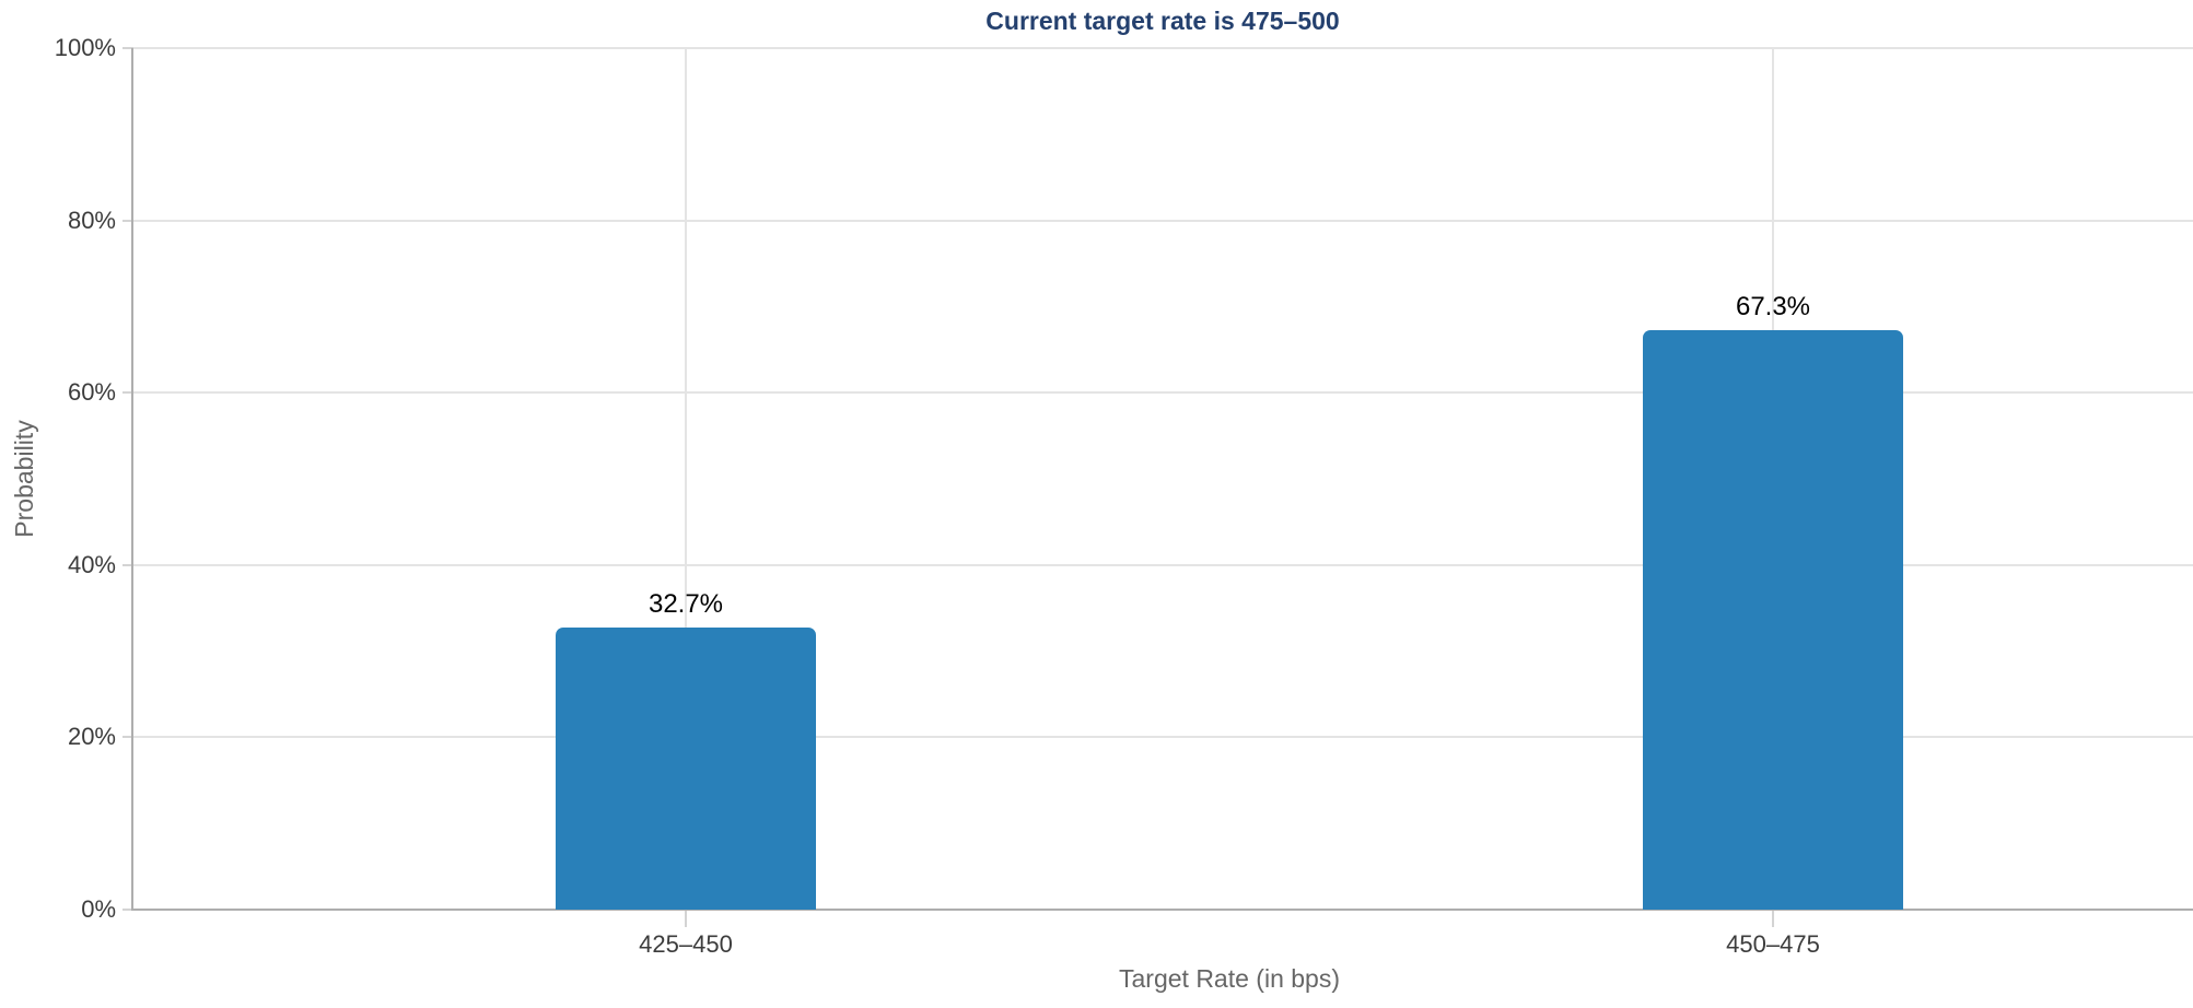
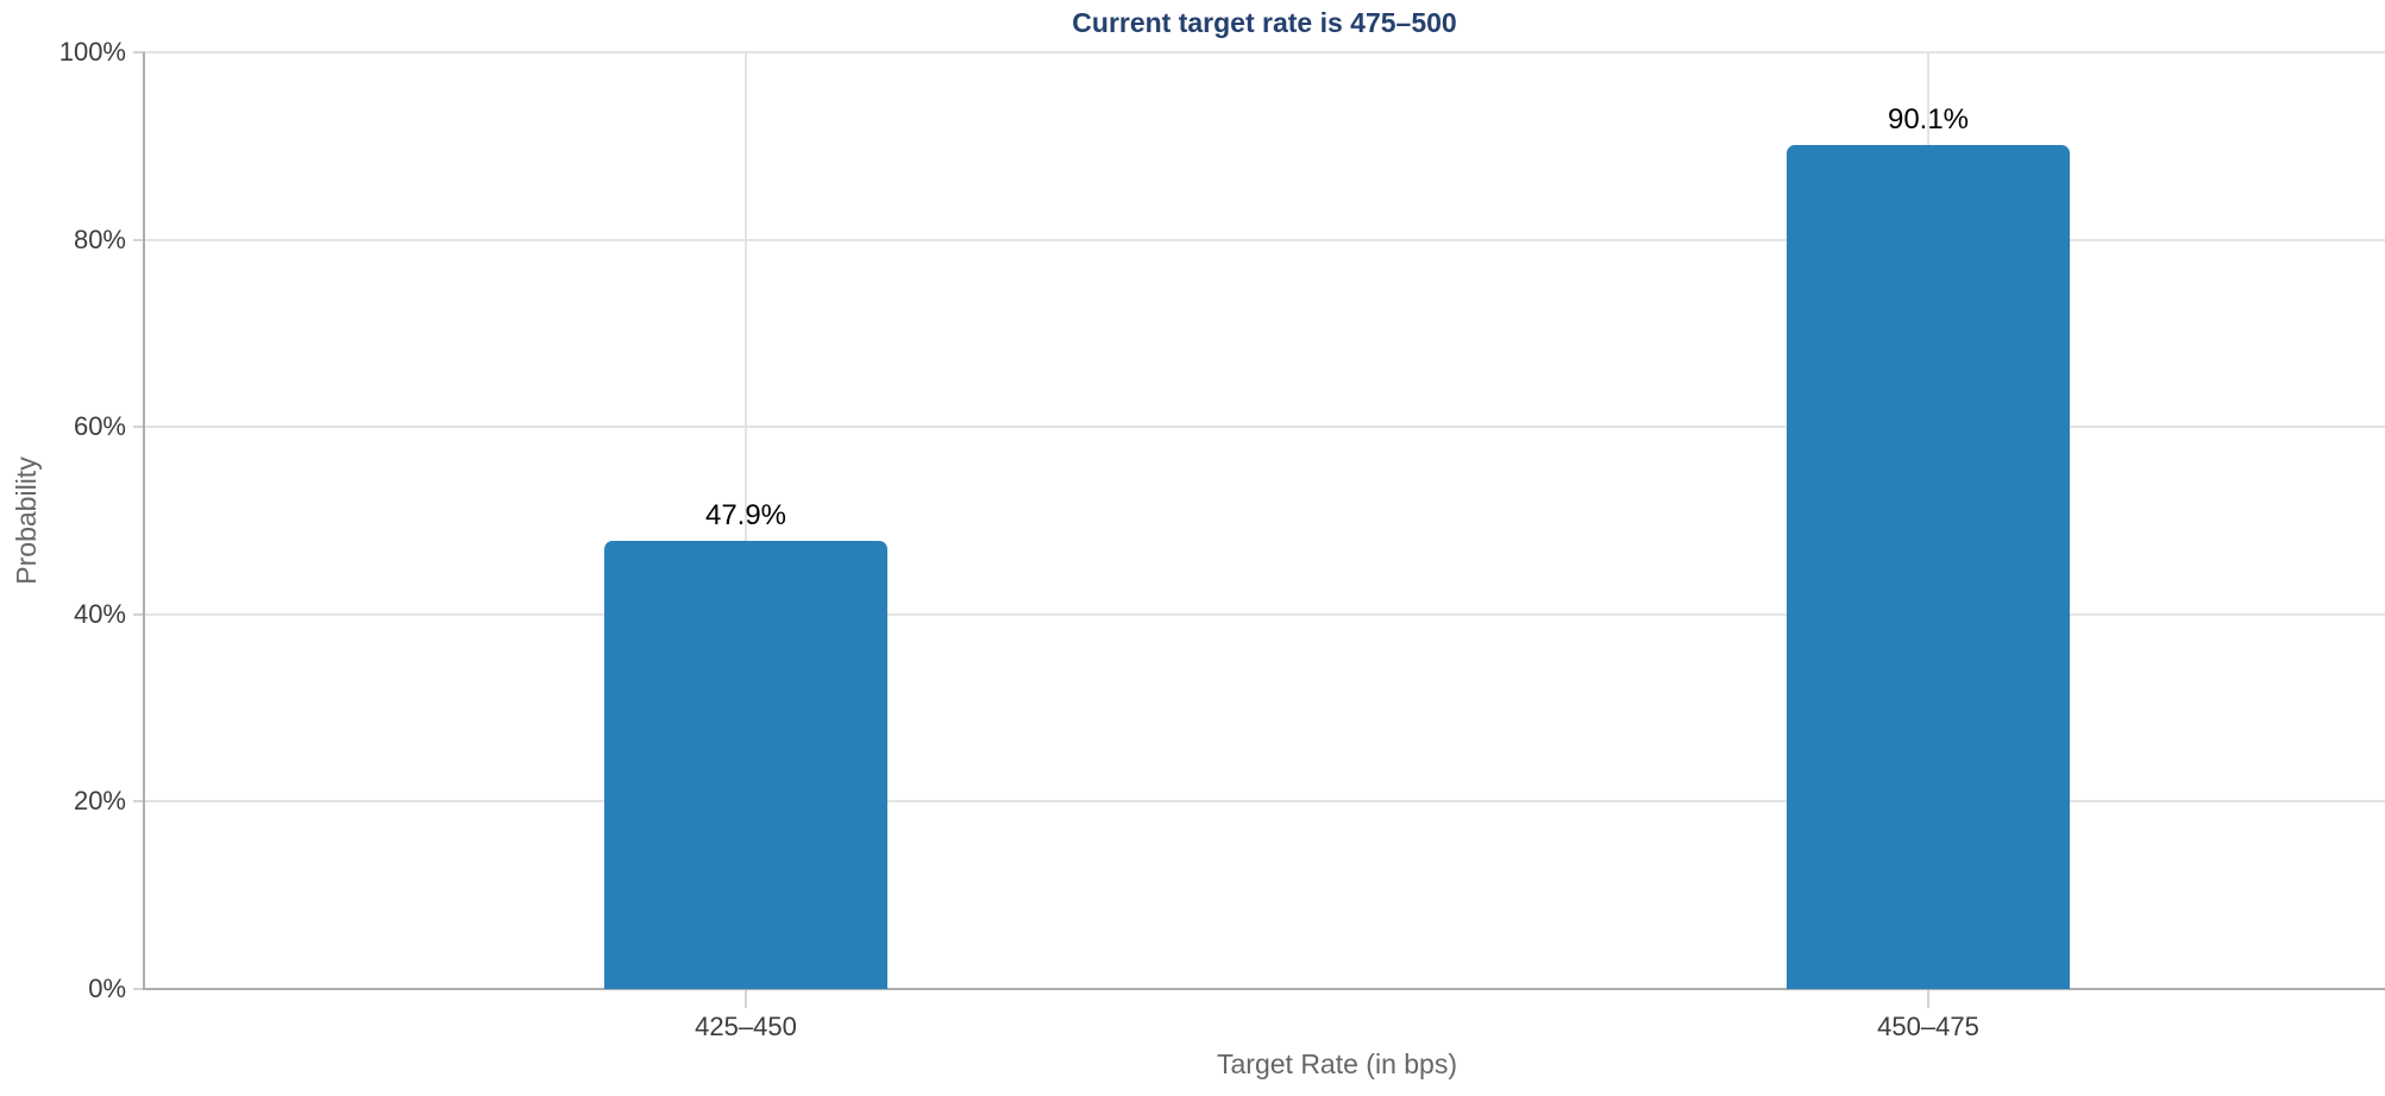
425–450: 32.7% -> 47.9%
450–475: 67.3% -> 90.1%
